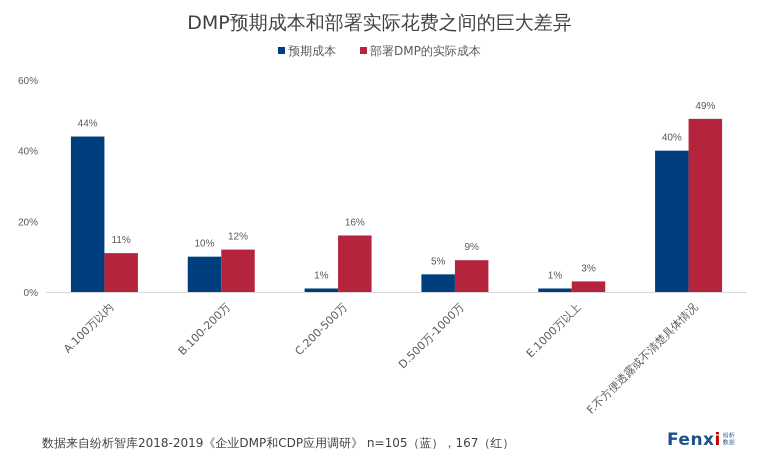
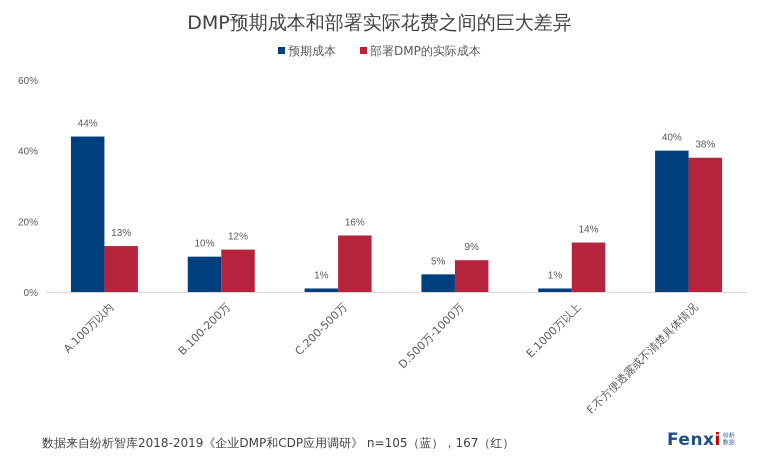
部署DMP的实际成本/A.100万以内: 11% -> 13%
部署DMP的实际成本/E.1000万以上: 3% -> 14%
部署DMP的实际成本/F.不方便透露或不清楚具体情况: 49% -> 38%
